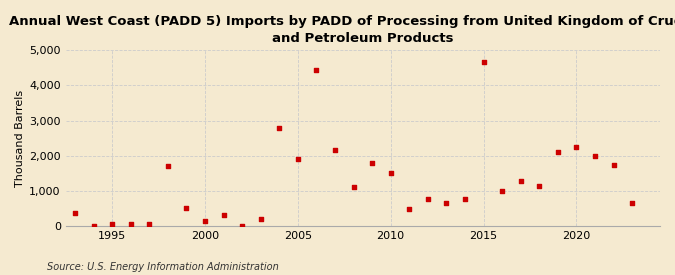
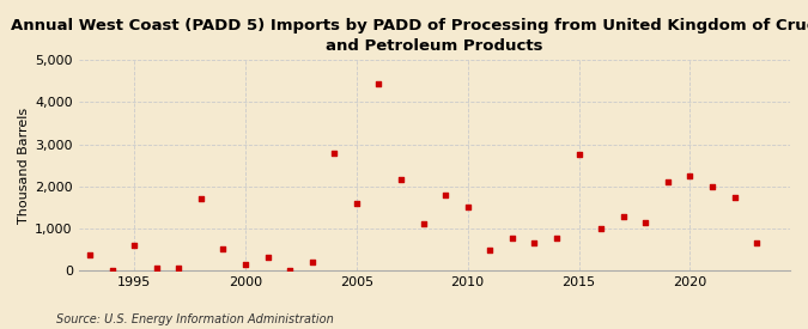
1995: 60 -> 600
2005: 1,900 -> 1,600
2015: 4,680 -> 2,750
